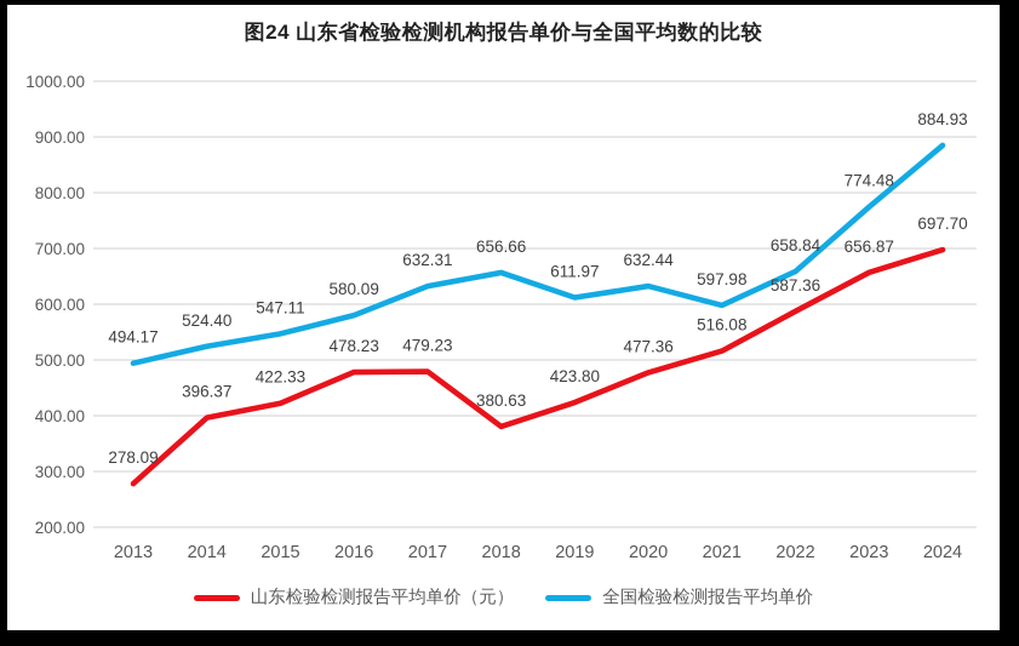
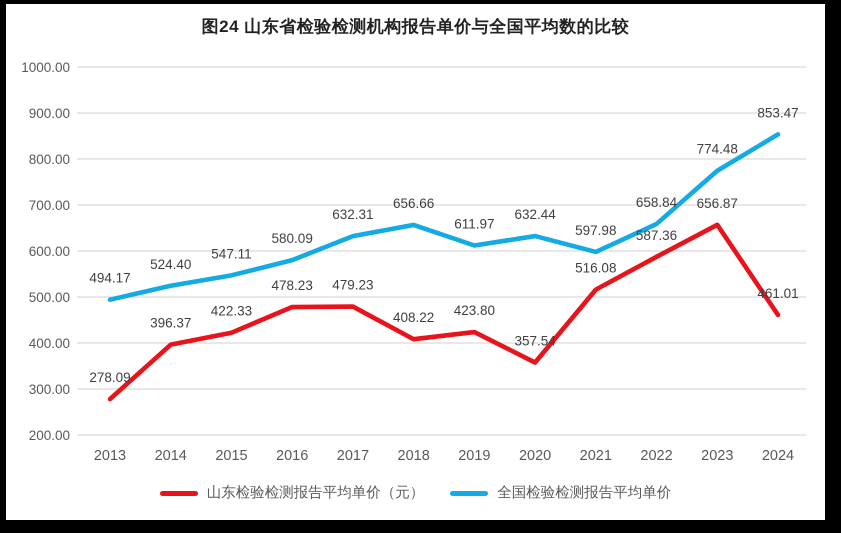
山东检验检测报告平均单价（元）/2018: 380.63 -> 408.22
山东检验检测报告平均单价（元）/2020: 477.36 -> 357.54
山东检验检测报告平均单价（元）/2024: 697.70 -> 461.01
全国检验检测报告平均单价/2024: 884.93 -> 853.47
